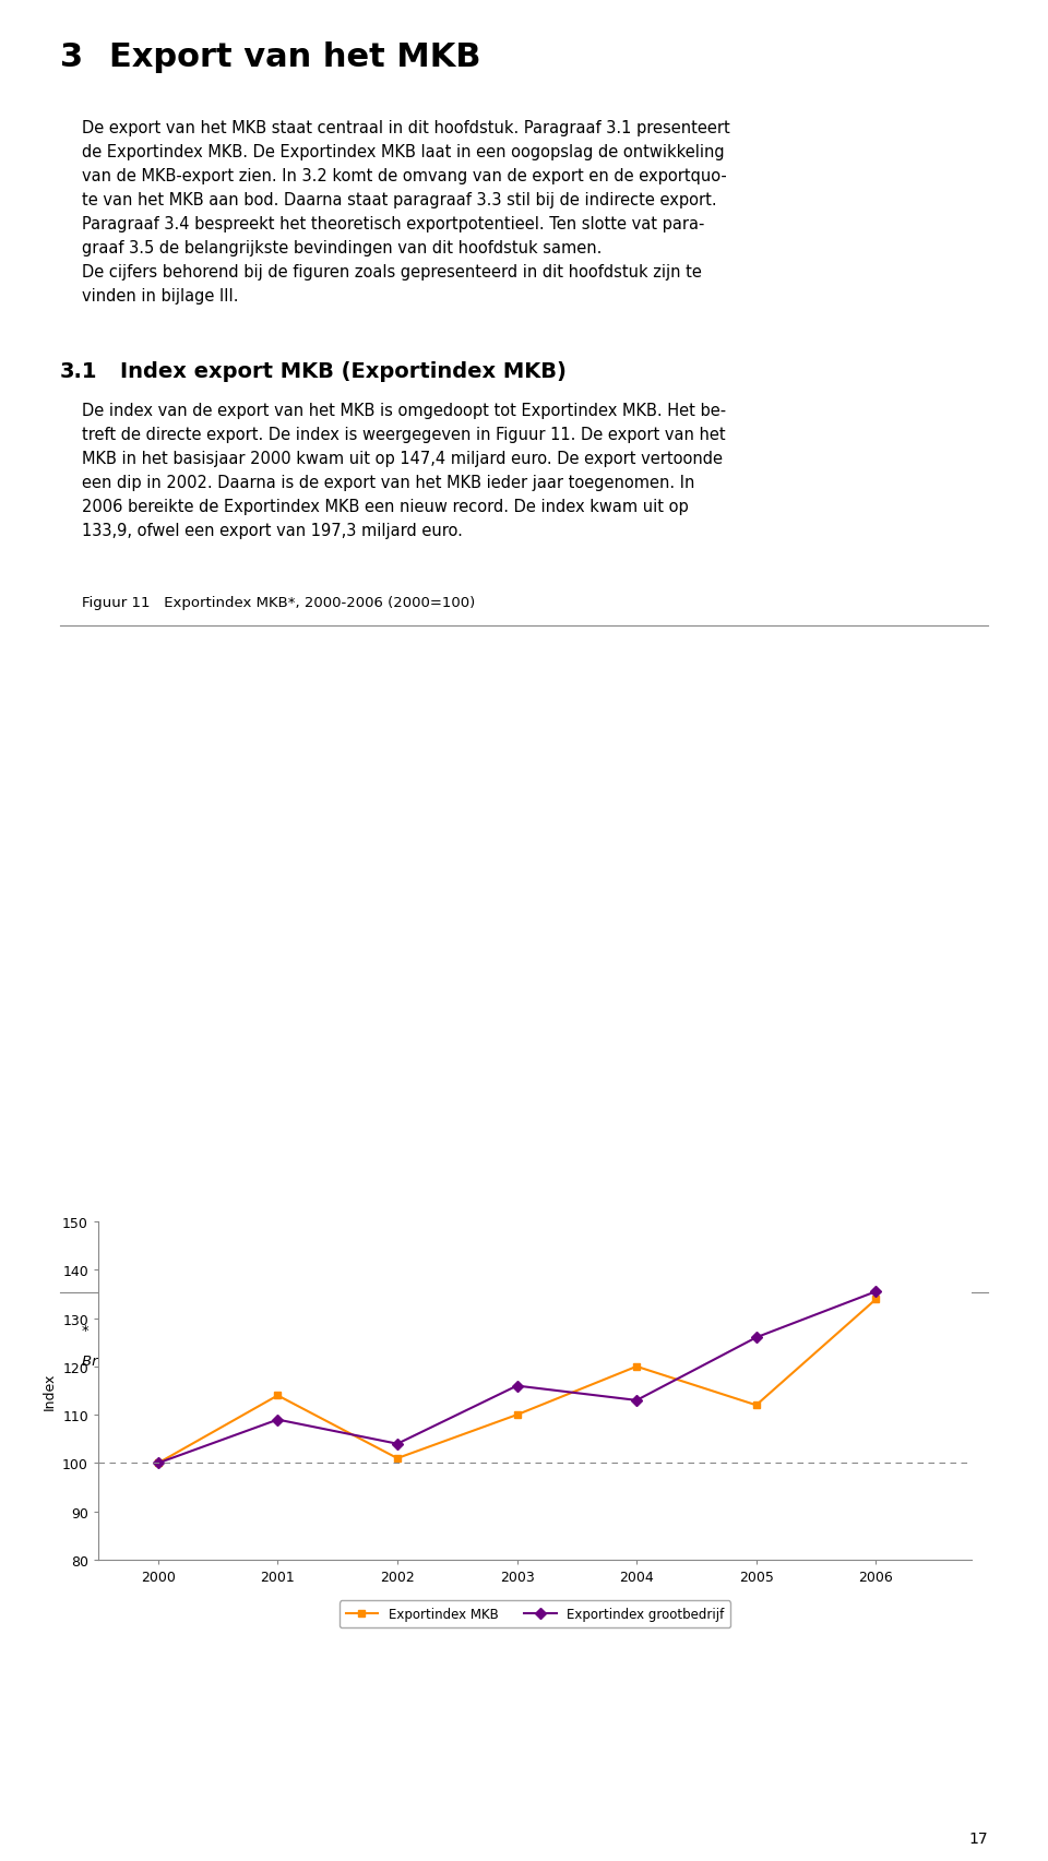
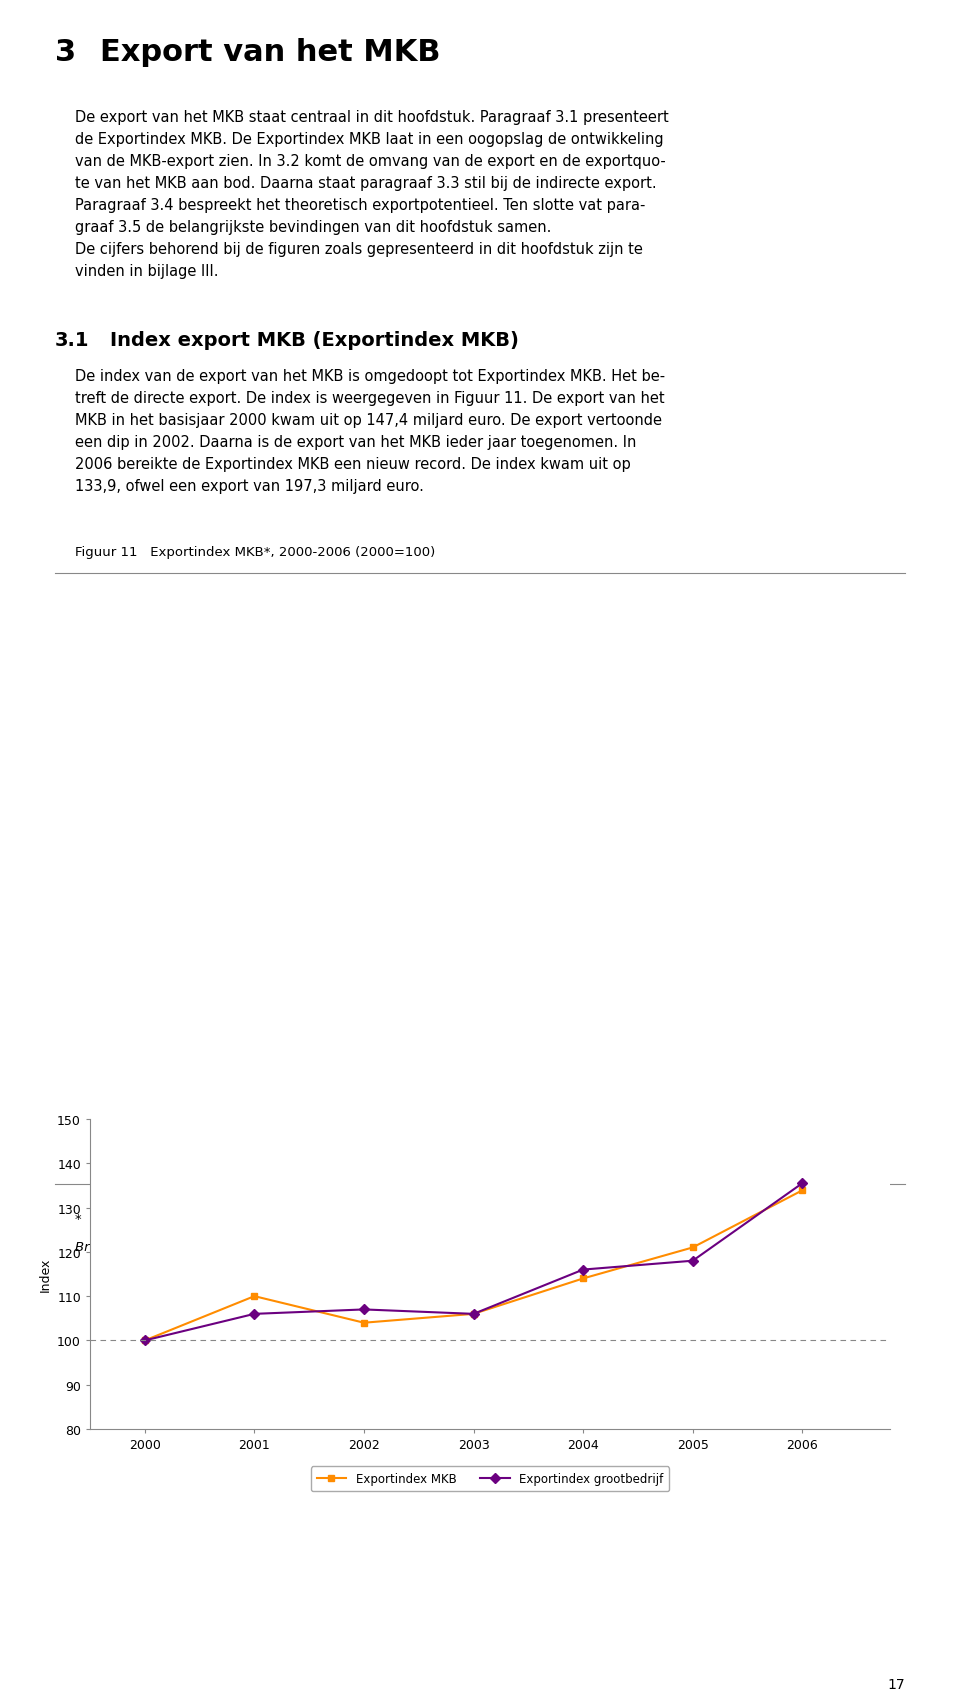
Exportindex MKB/2001: 114.0 -> 110.0
Exportindex grootbedrijf/2001: 109.0 -> 106.0
Exportindex MKB/2002: 101.0 -> 104.0
Exportindex grootbedrijf/2002: 104.0 -> 107.0
Exportindex MKB/2003: 110.0 -> 106.0
Exportindex grootbedrijf/2003: 116.0 -> 106.0
Exportindex MKB/2004: 120.0 -> 114.0
Exportindex grootbedrijf/2004: 113.0 -> 116.0
Exportindex MKB/2005: 112.0 -> 121.0
Exportindex grootbedrijf/2005: 126.0 -> 118.0
